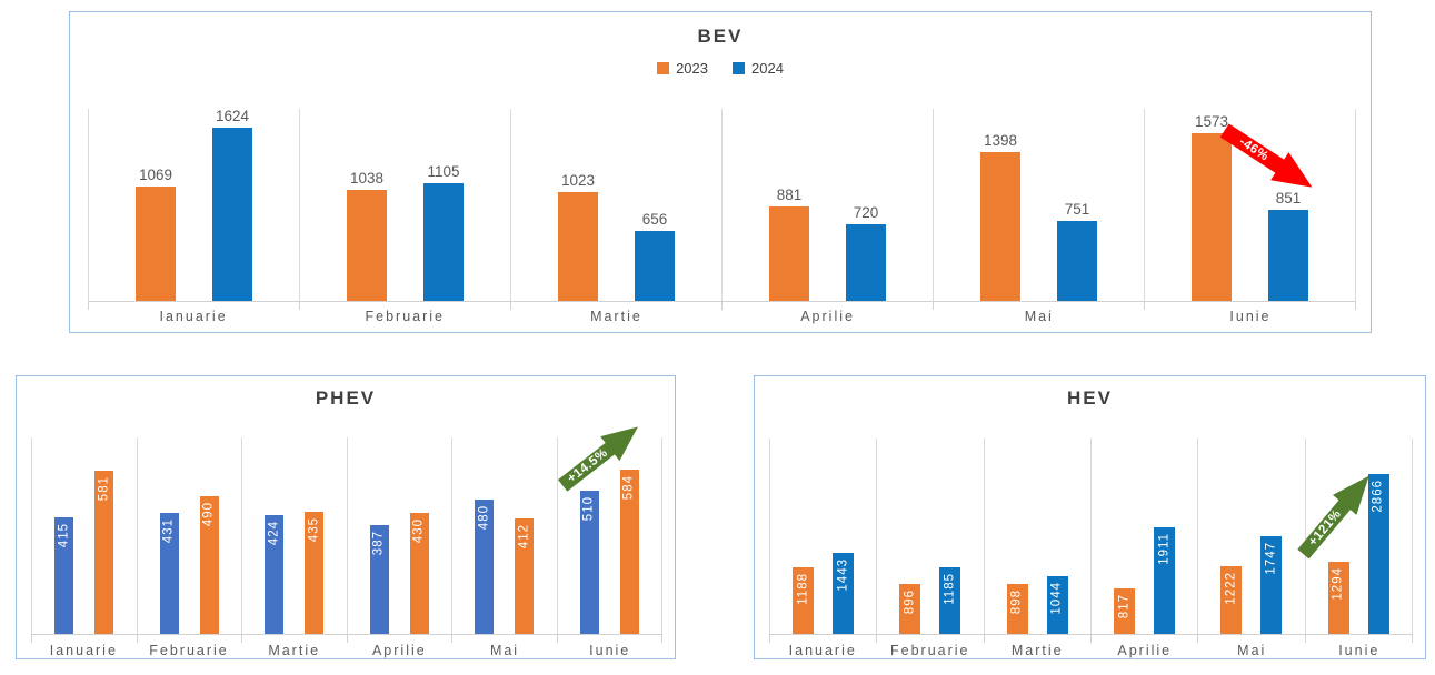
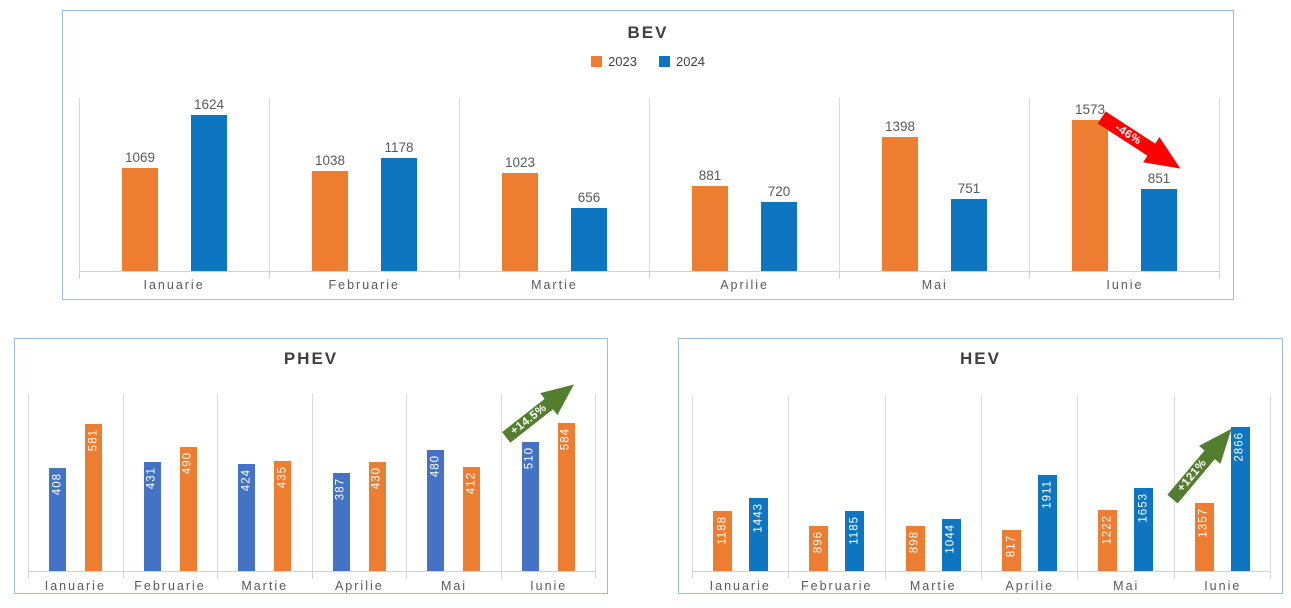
BEV/2024/Februarie: 1105 -> 1178
PHEV/2023/Ianuarie: 415 -> 408
HEV/2024/Mai: 1747 -> 1653
HEV/2023/Iunie: 1294 -> 1357
